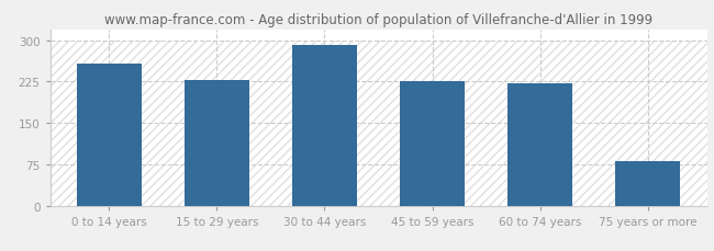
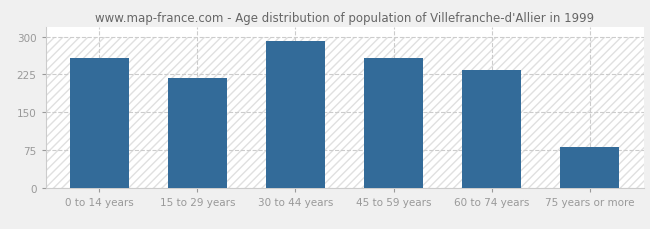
15 to 29 years: 228 -> 218
45 to 59 years: 226 -> 258
60 to 74 years: 222 -> 234
